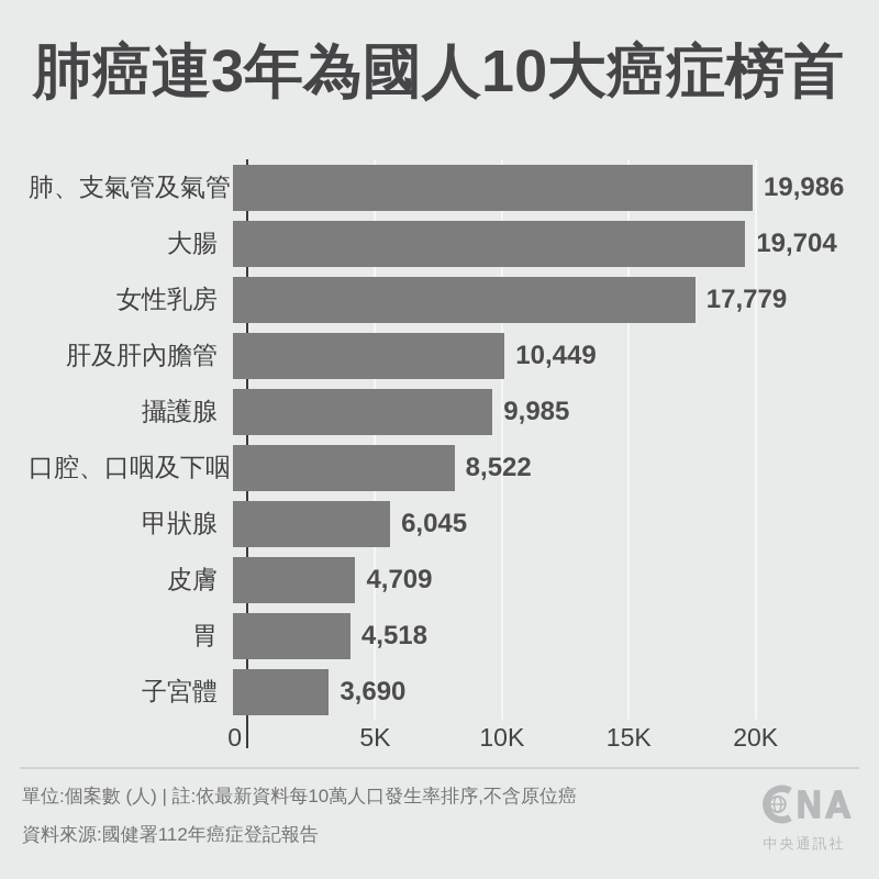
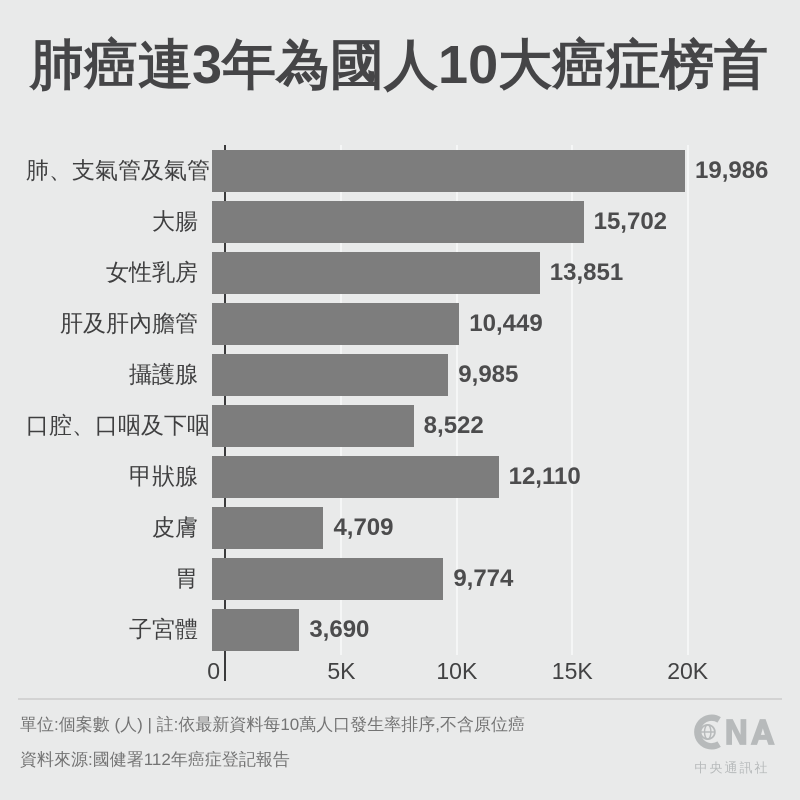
大腸: 19,704 -> 15,702
女性乳房: 17,779 -> 13,851
甲狀腺: 6,045 -> 12,110
胃: 4,518 -> 9,774
